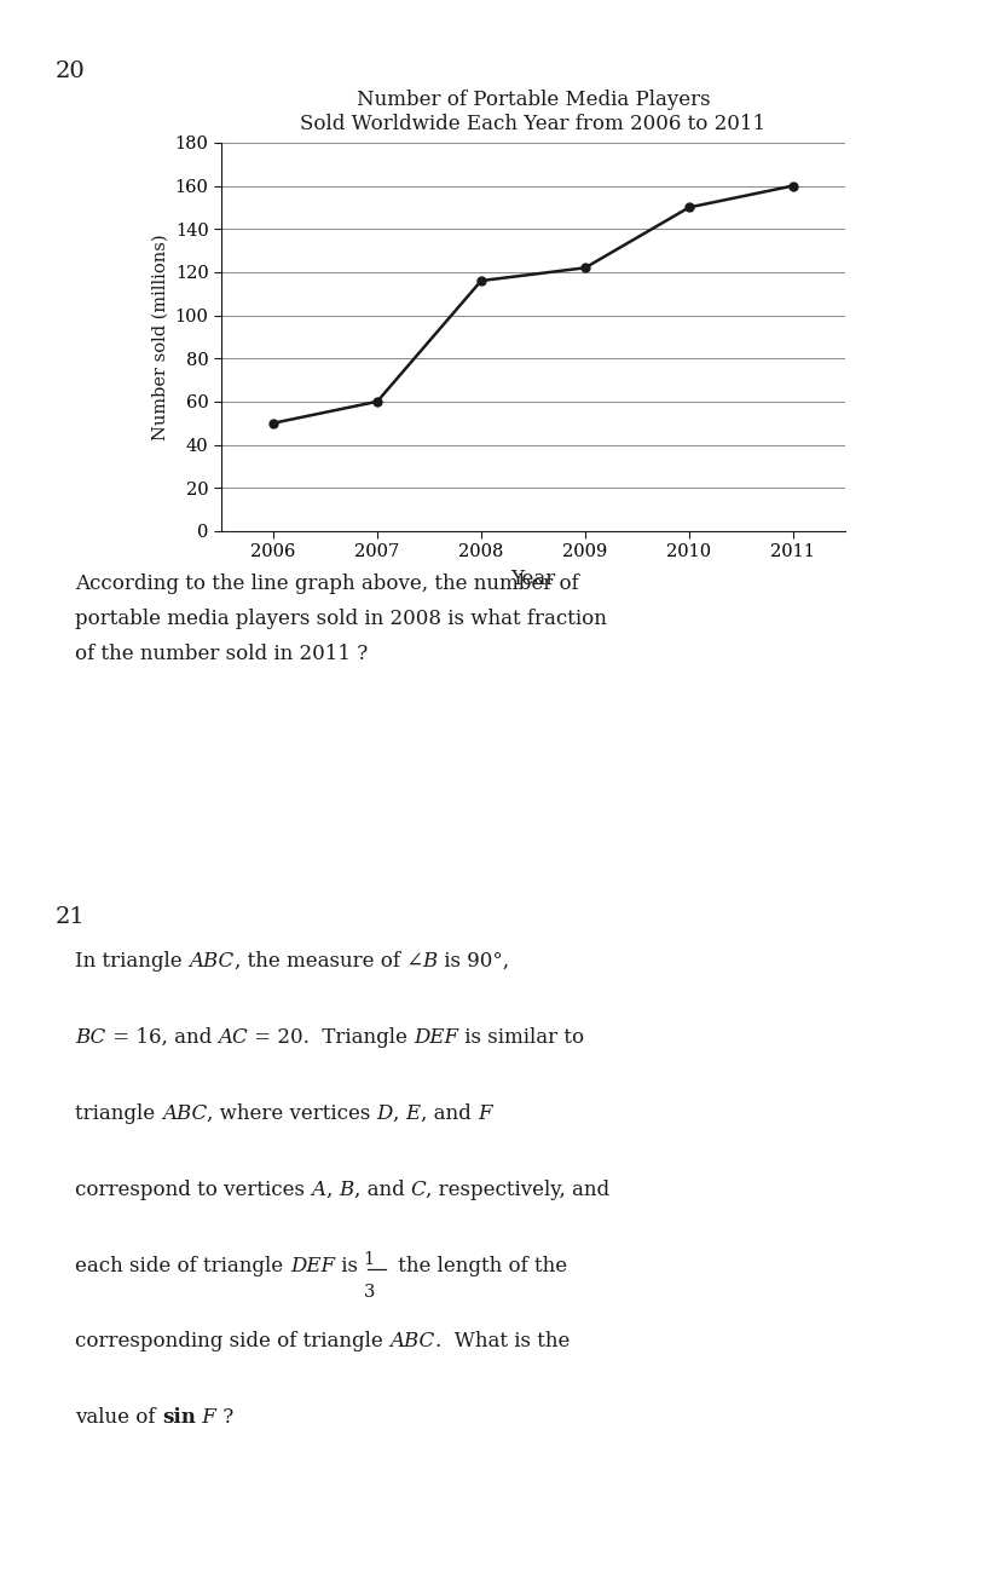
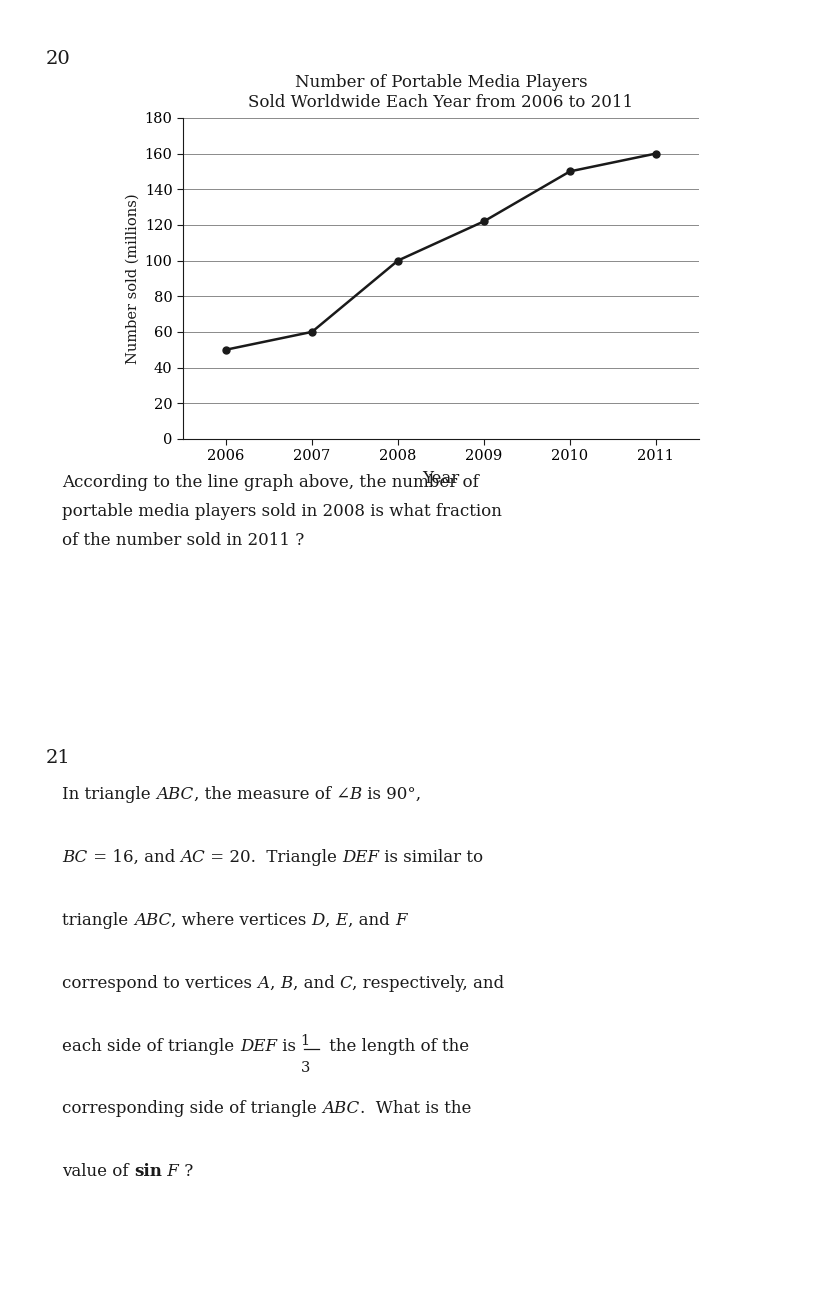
2008: 116 -> 100
